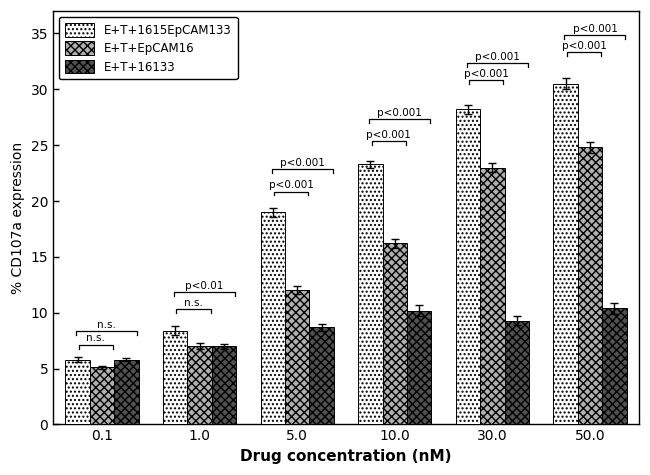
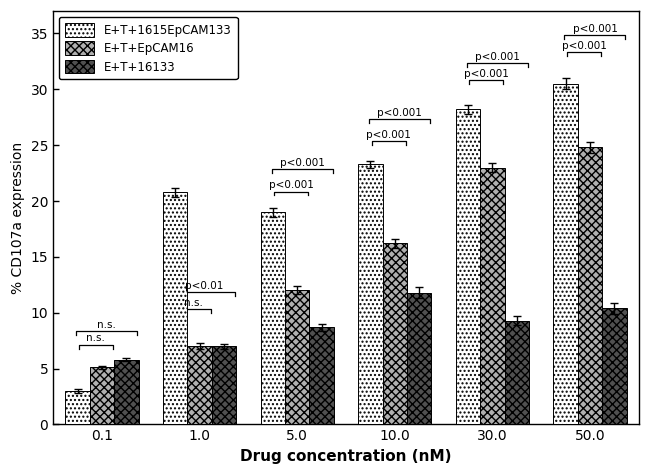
E+T+1615EpCAM133/0.1: 5.8 -> 3.0
E+T+1615EpCAM133/1.0: 8.4 -> 20.8
E+T+16133/10.0: 10.2 -> 11.8
